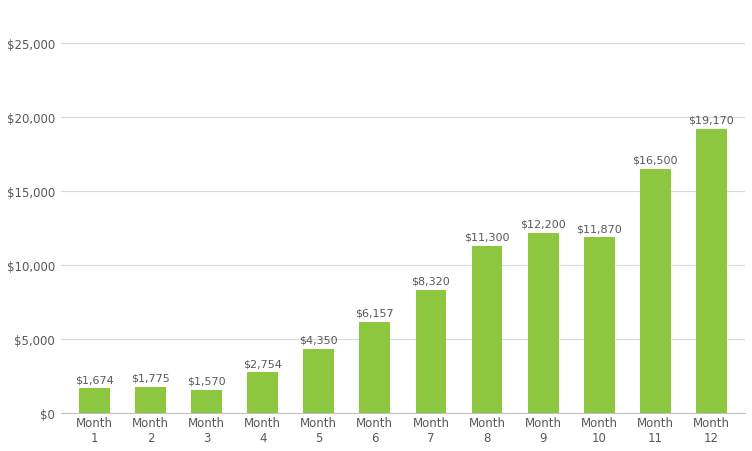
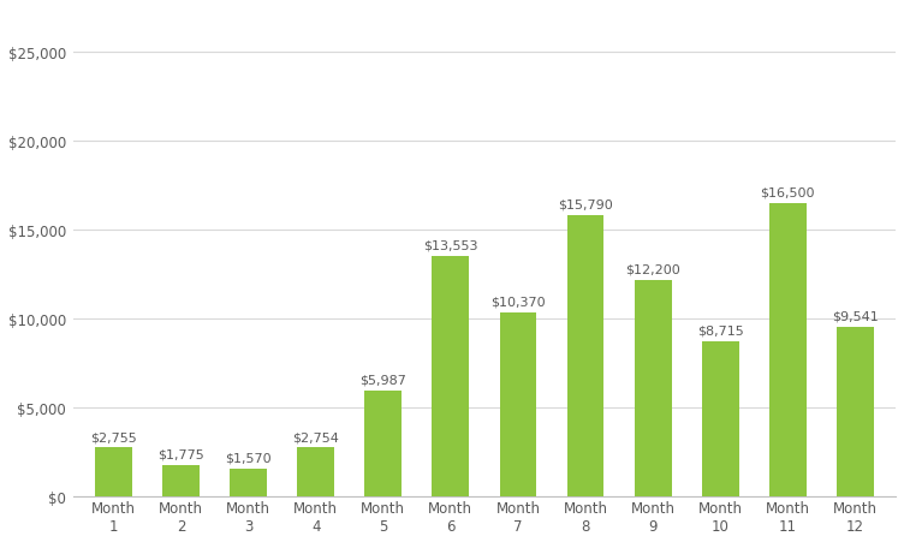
Month 1: $1,674 -> $2,755
Month 5: $4,350 -> $5,987
Month 6: $6,157 -> $13,553
Month 7: $8,320 -> $10,370
Month 8: $11,300 -> $15,790
Month 10: $11,870 -> $8,715
Month 12: $19,170 -> $9,541
